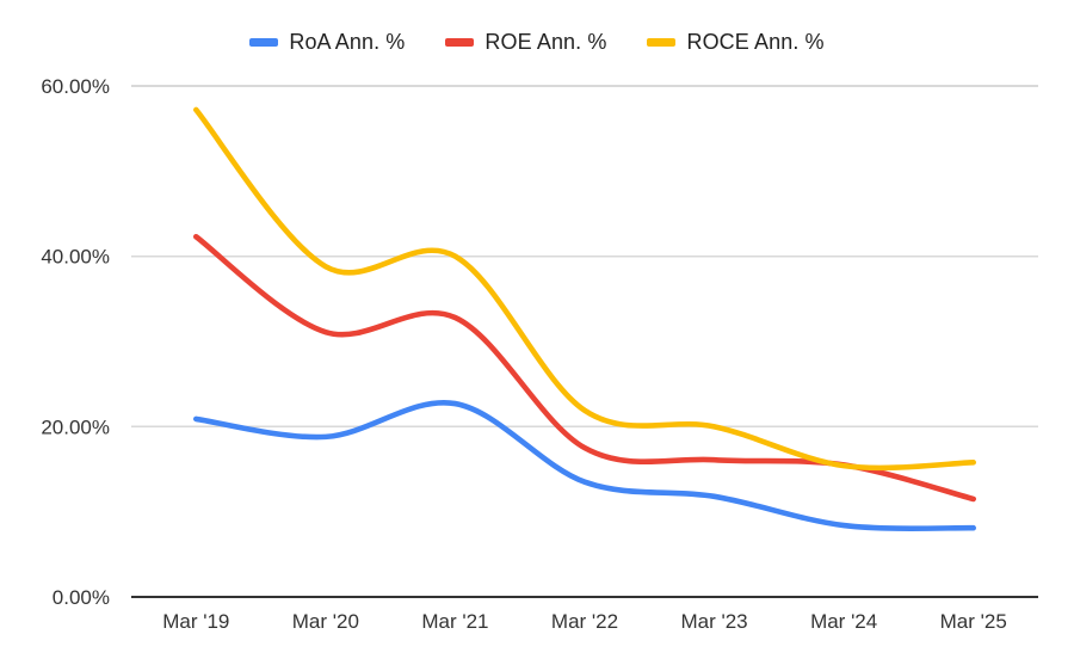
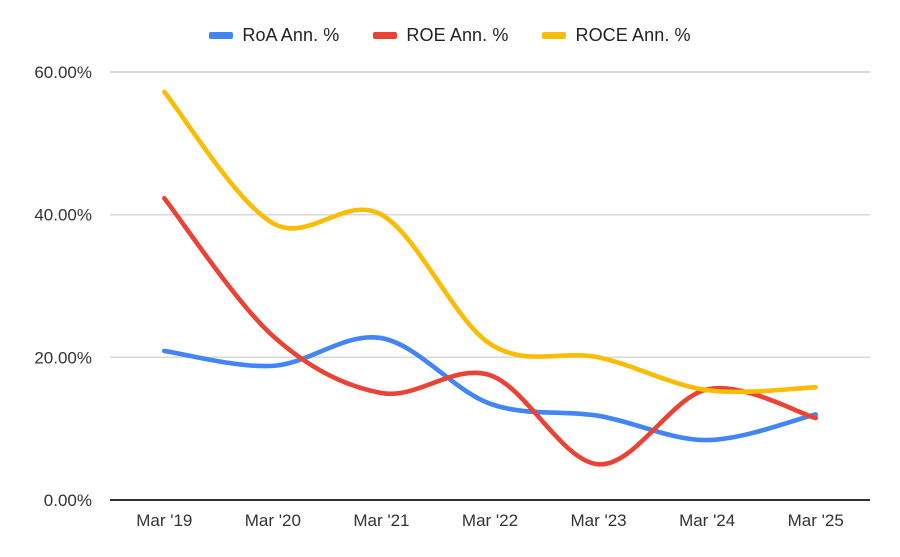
ROE Ann. %/Mar '20: 31% -> 23%
ROE Ann. %/Mar '21: 33% -> 15%
ROE Ann. %/Mar '23: 16% -> 5%
RoA Ann. %/Mar '25: 8% -> 12%
